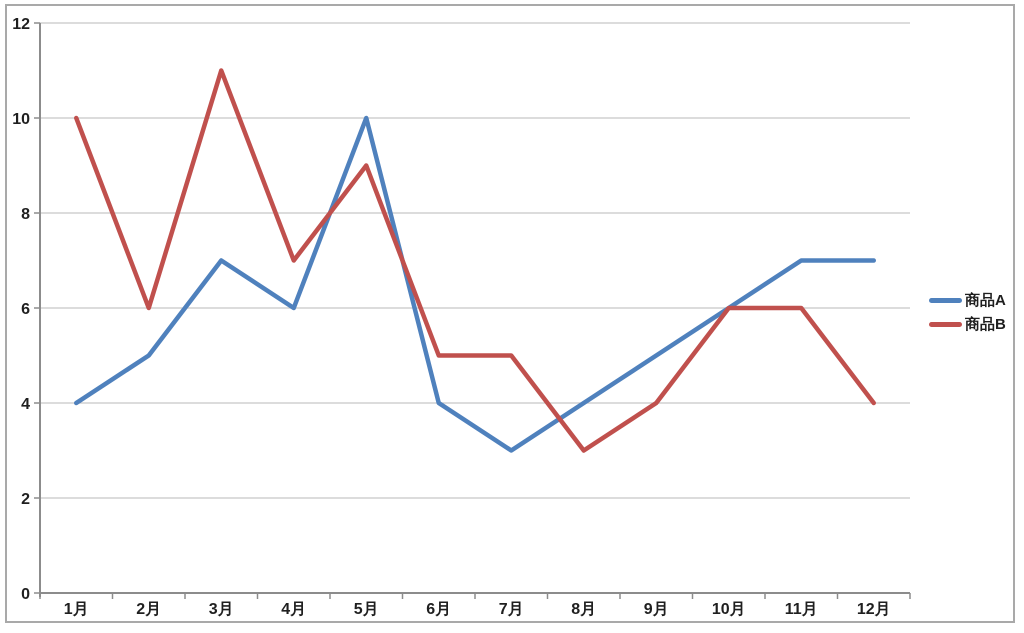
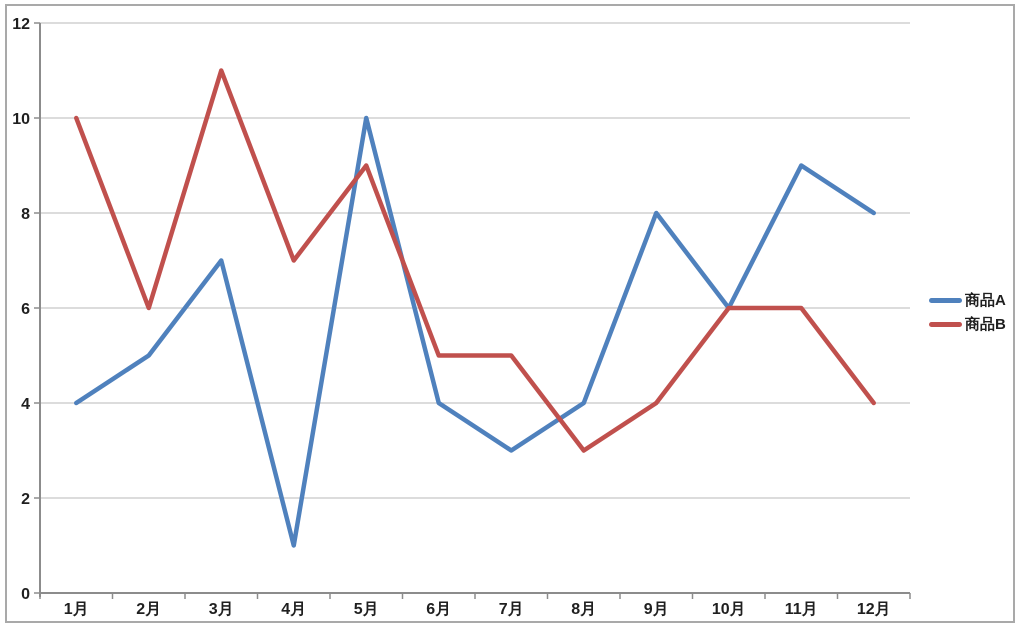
商品A/4月: 6 -> 1
商品A/9月: 5 -> 8
商品A/11月: 7 -> 9
商品A/12月: 7 -> 8
